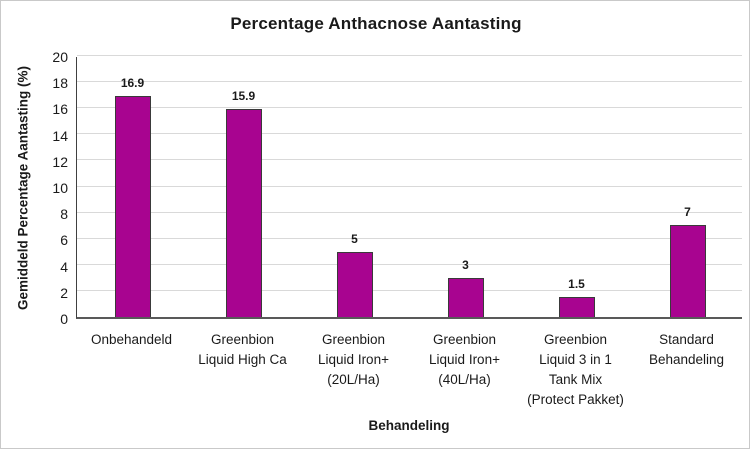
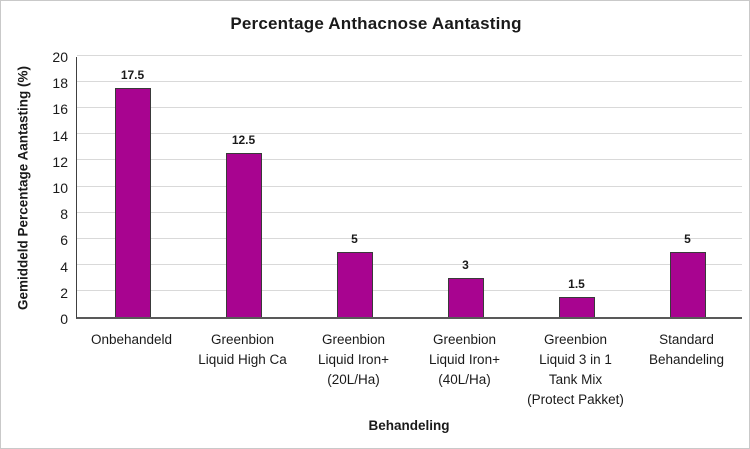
Onbehandeld: 16.9 -> 17.5
Greenbion Liquid High Ca: 15.9 -> 12.5
Standard Behandeling: 7 -> 5
